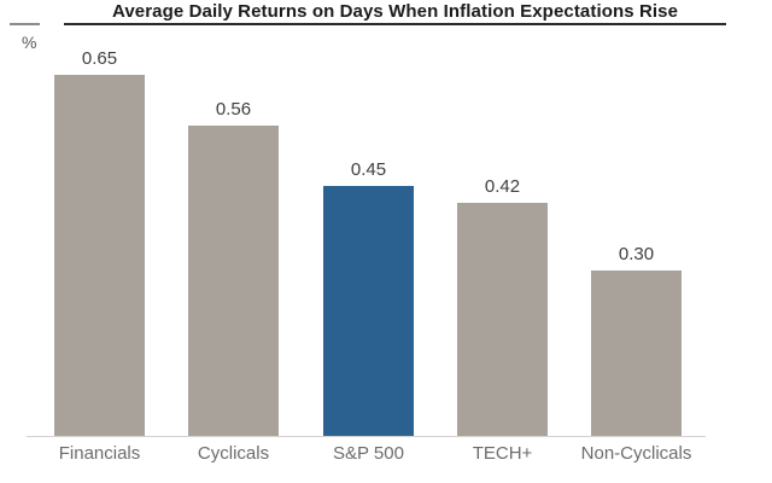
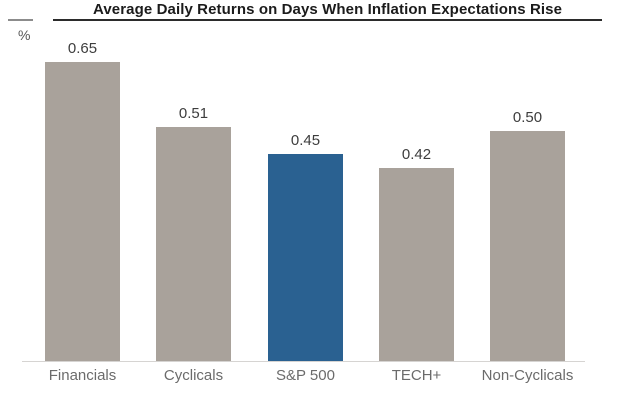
Cyclicals: 0.56 -> 0.51
Non-Cyclicals: 0.30 -> 0.50
